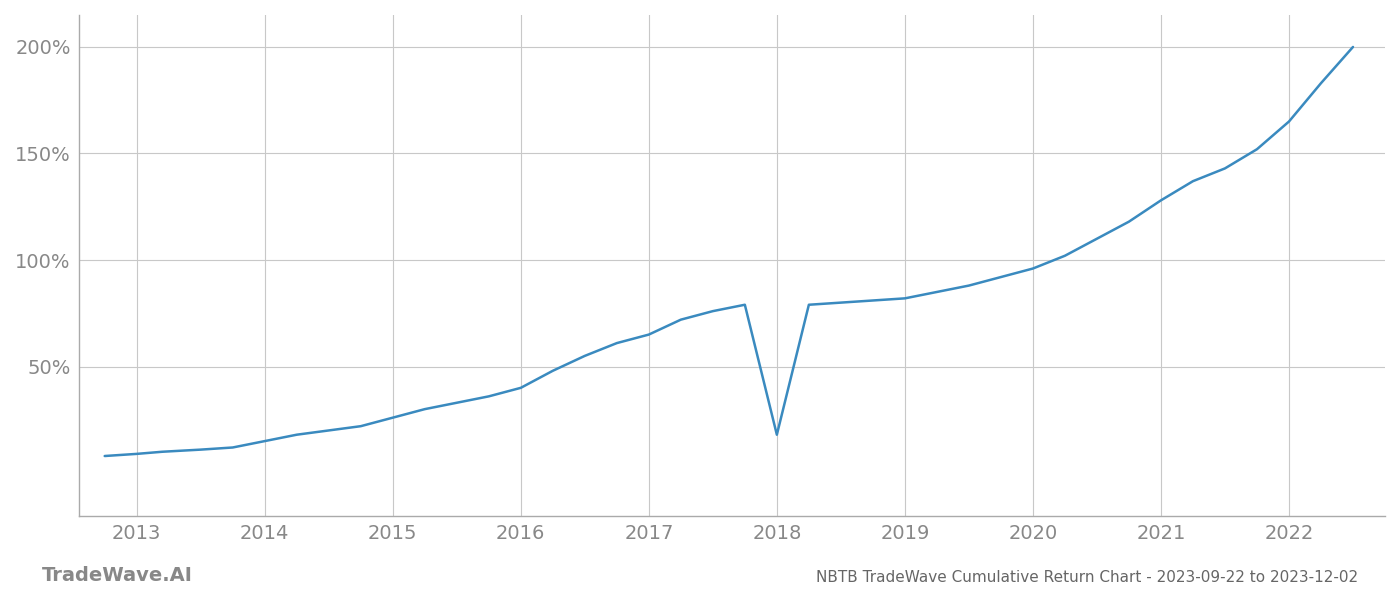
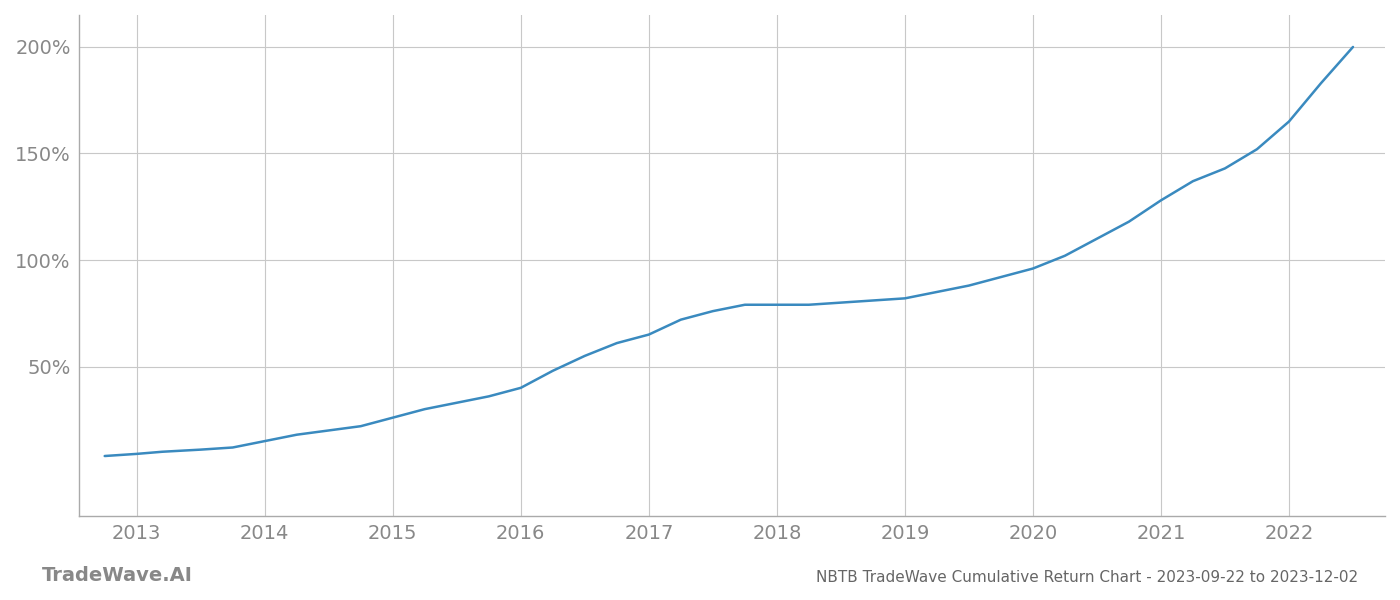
2018: 18% -> 79%
